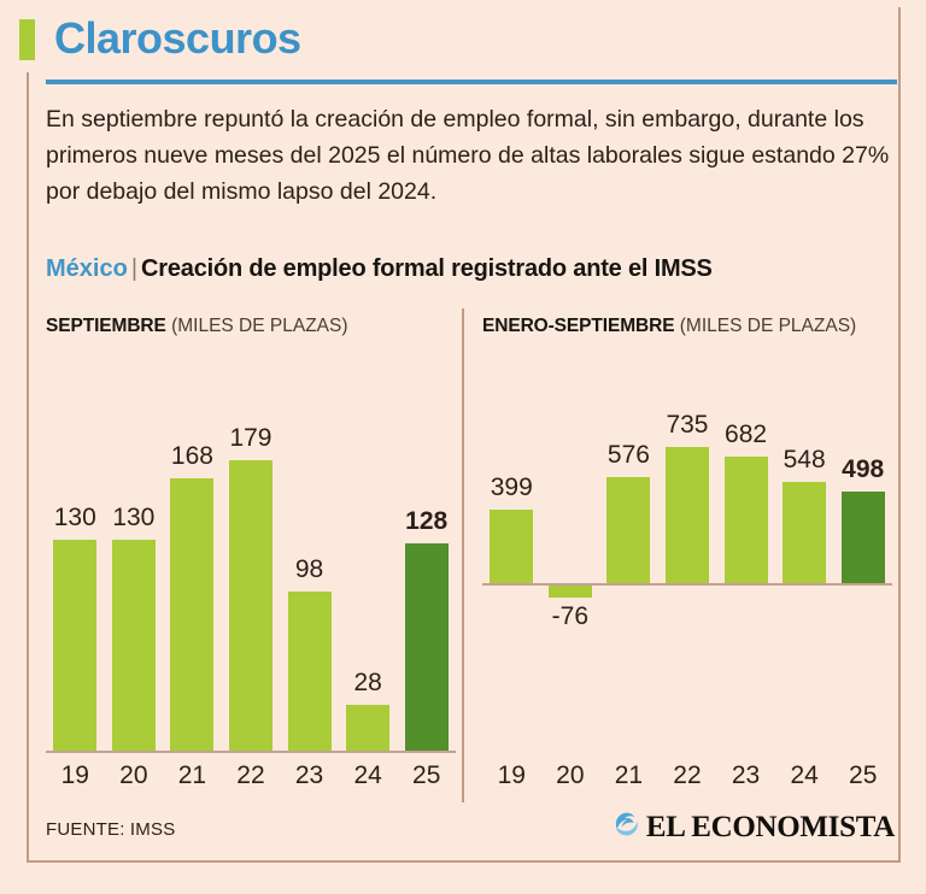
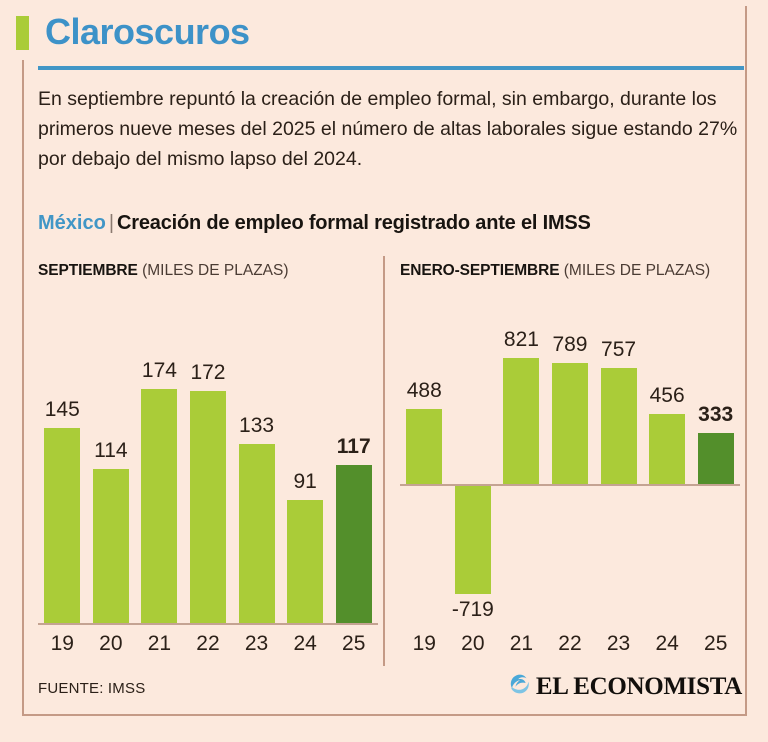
SEPTIEMBRE (MILES DE PLAZAS)/19: 130 -> 145
SEPTIEMBRE (MILES DE PLAZAS)/20: 130 -> 114
SEPTIEMBRE (MILES DE PLAZAS)/21: 168 -> 174
SEPTIEMBRE (MILES DE PLAZAS)/22: 179 -> 172
SEPTIEMBRE (MILES DE PLAZAS)/23: 98 -> 133
SEPTIEMBRE (MILES DE PLAZAS)/24: 28 -> 91
SEPTIEMBRE (MILES DE PLAZAS)/25: 128 -> 117
ENERO-SEPTIEMBRE (MILES DE PLAZAS)/19: 399 -> 488
ENERO-SEPTIEMBRE (MILES DE PLAZAS)/20: -76 -> -719
ENERO-SEPTIEMBRE (MILES DE PLAZAS)/21: 576 -> 821
ENERO-SEPTIEMBRE (MILES DE PLAZAS)/22: 735 -> 789
ENERO-SEPTIEMBRE (MILES DE PLAZAS)/23: 682 -> 757
ENERO-SEPTIEMBRE (MILES DE PLAZAS)/24: 548 -> 456
ENERO-SEPTIEMBRE (MILES DE PLAZAS)/25: 498 -> 333
